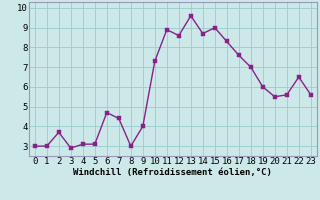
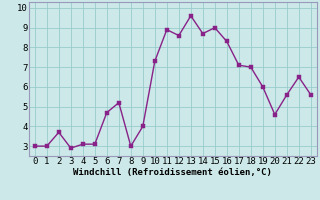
7: 4.4 -> 5.2
17: 7.6 -> 7.1
20: 5.5 -> 4.6
